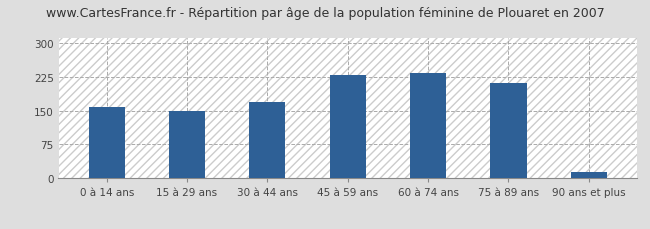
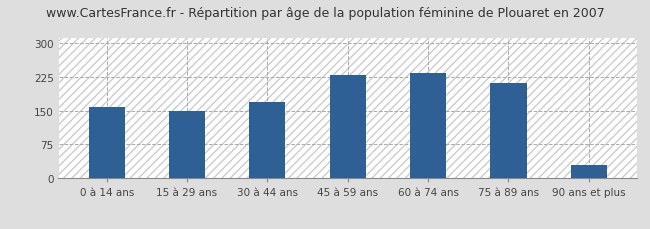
90 ans et plus: 15 -> 30
